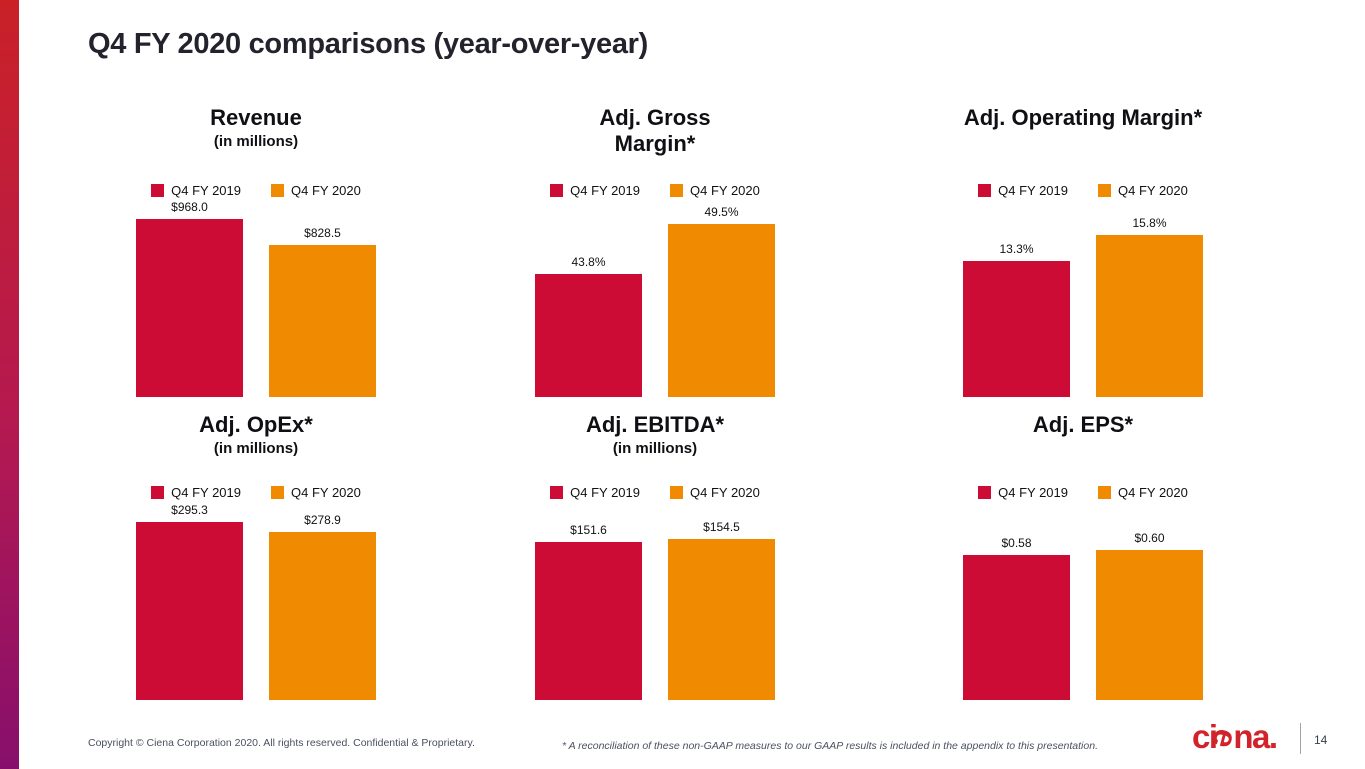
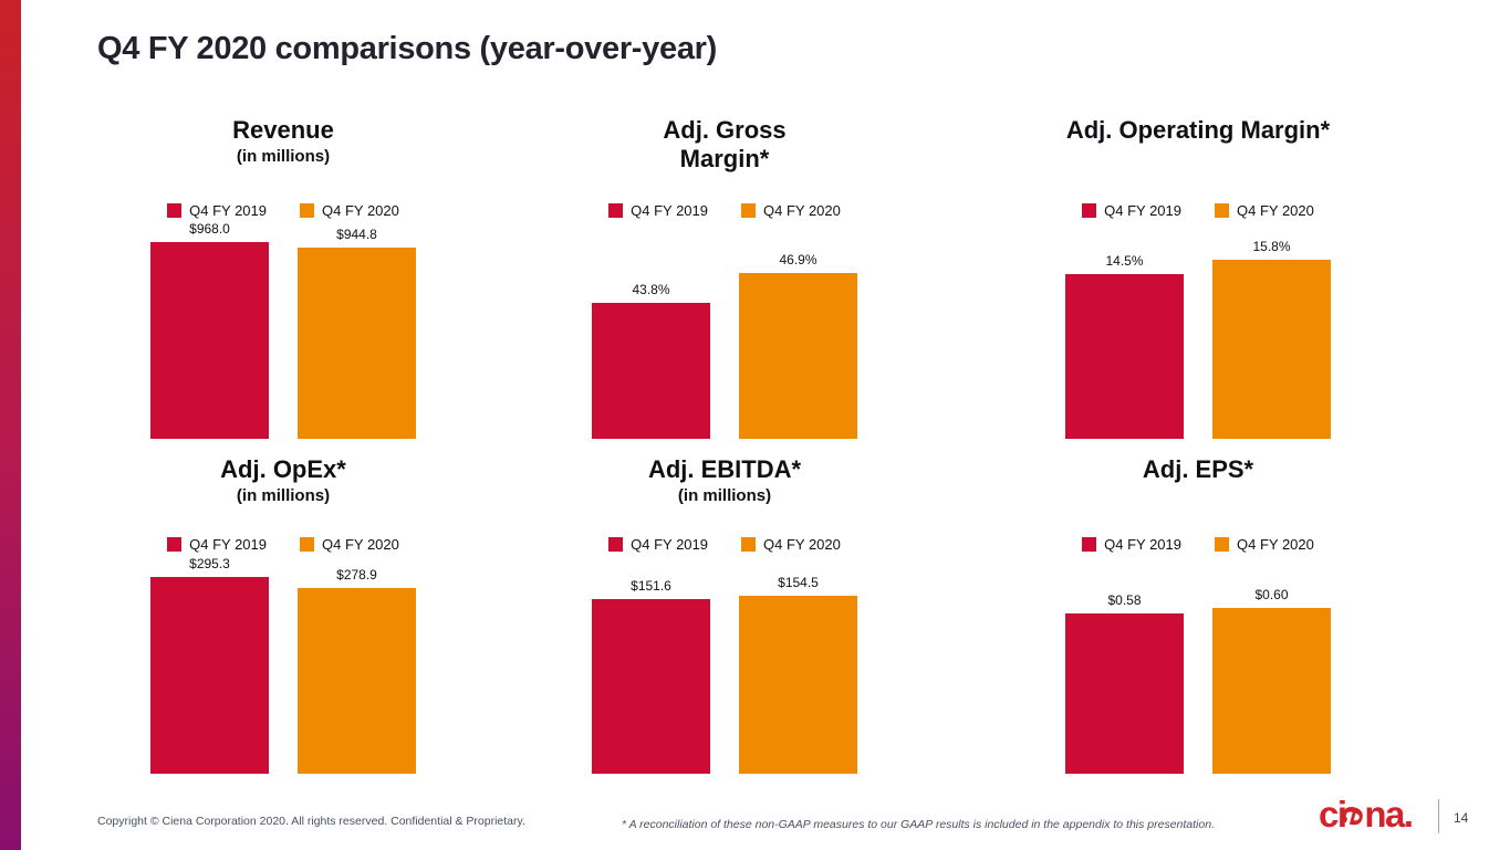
Revenue/Q4 FY 2020: $828.5 -> $944.8
Adj. Gross Margin*/Q4 FY 2020: 49.5% -> 46.9%
Adj. Operating Margin*/Q4 FY 2019: 13.3% -> 14.5%
